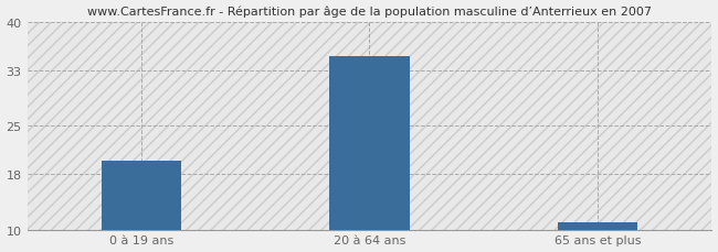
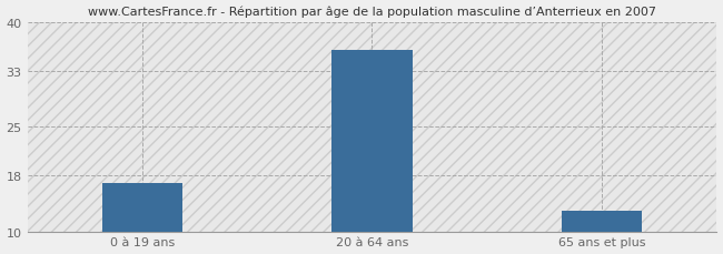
0 à 19 ans: 20 -> 17
20 à 64 ans: 35 -> 36
65 ans et plus: 11 -> 13
